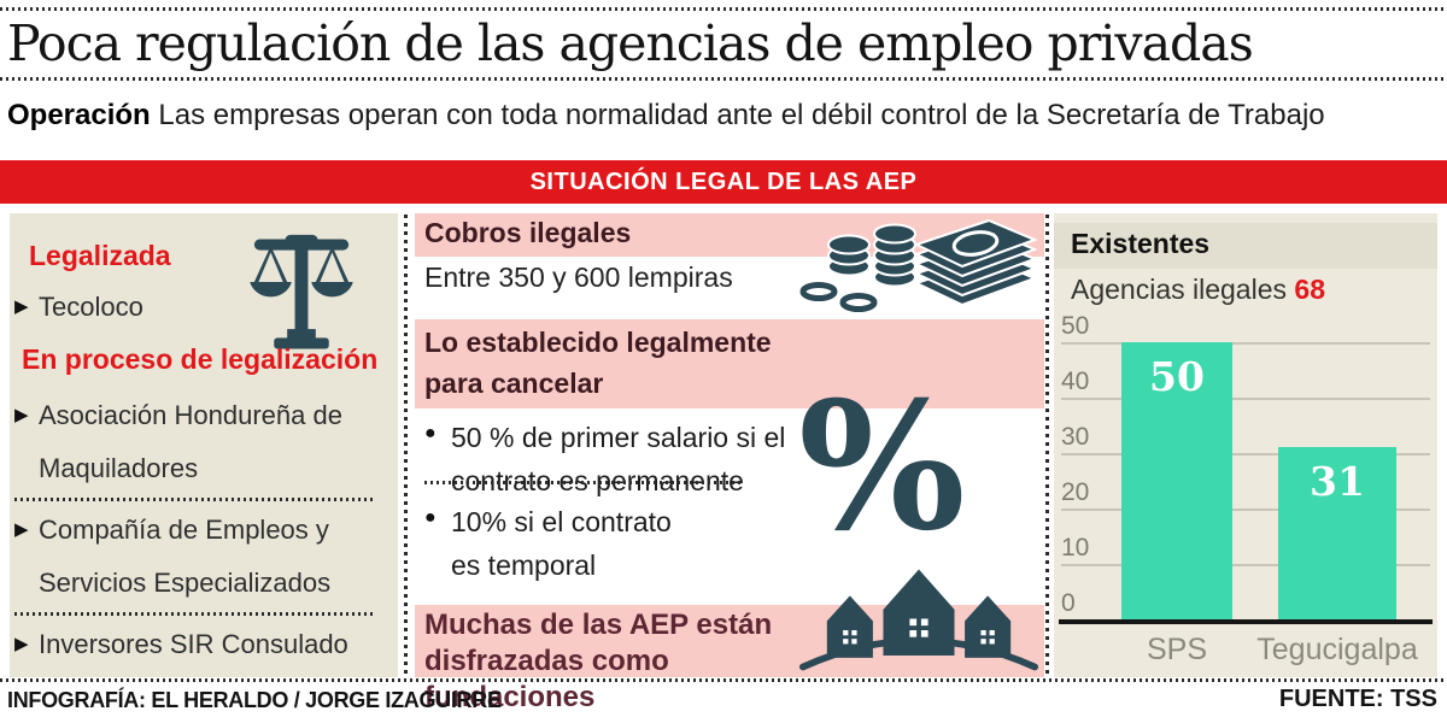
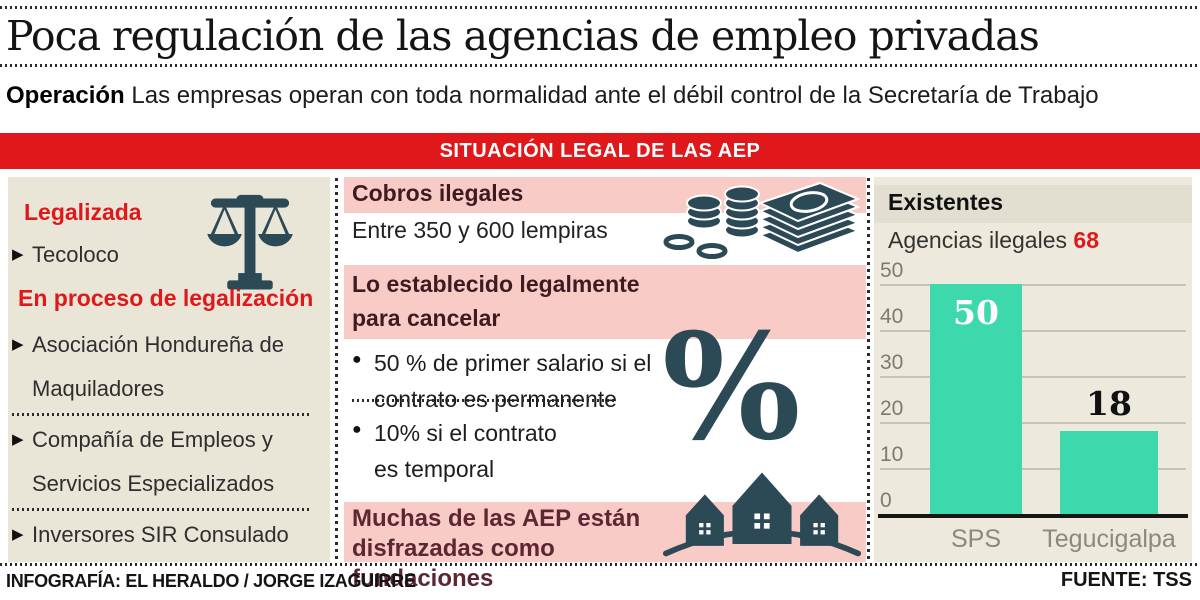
Tegucigalpa: 31 -> 18
